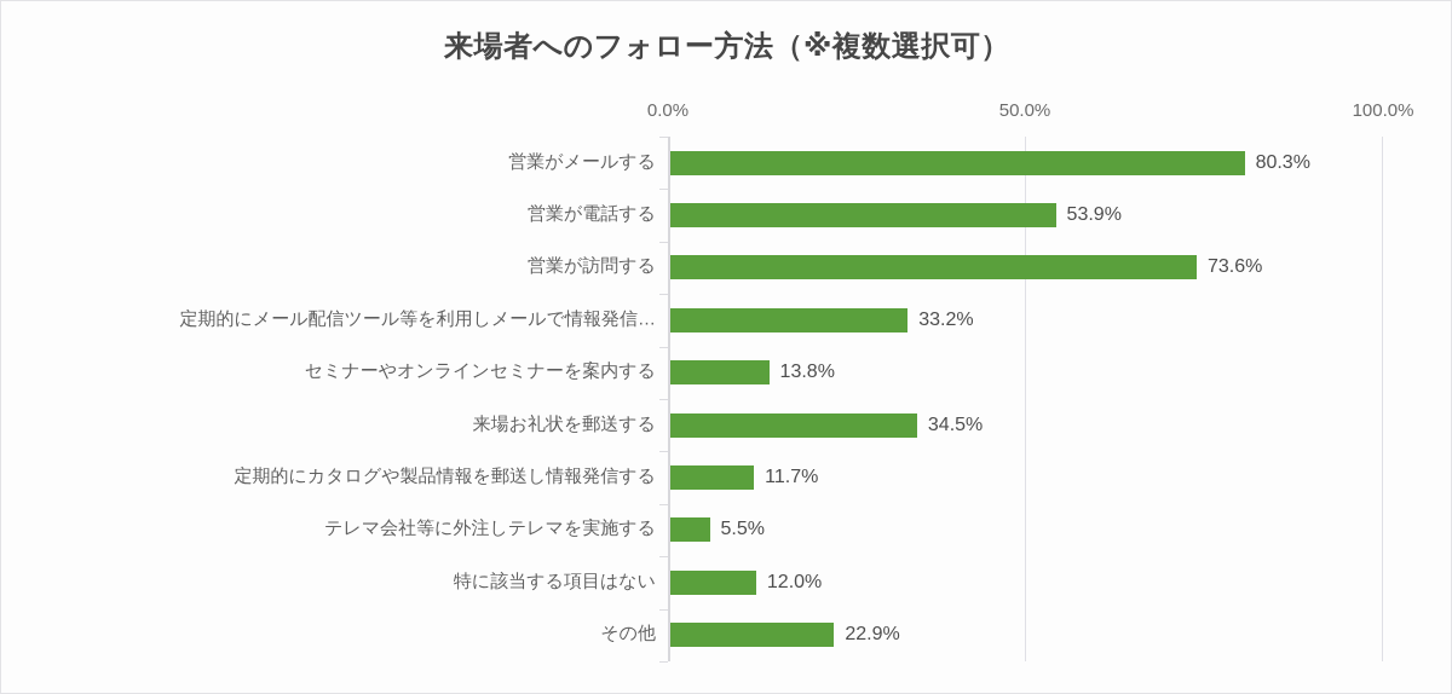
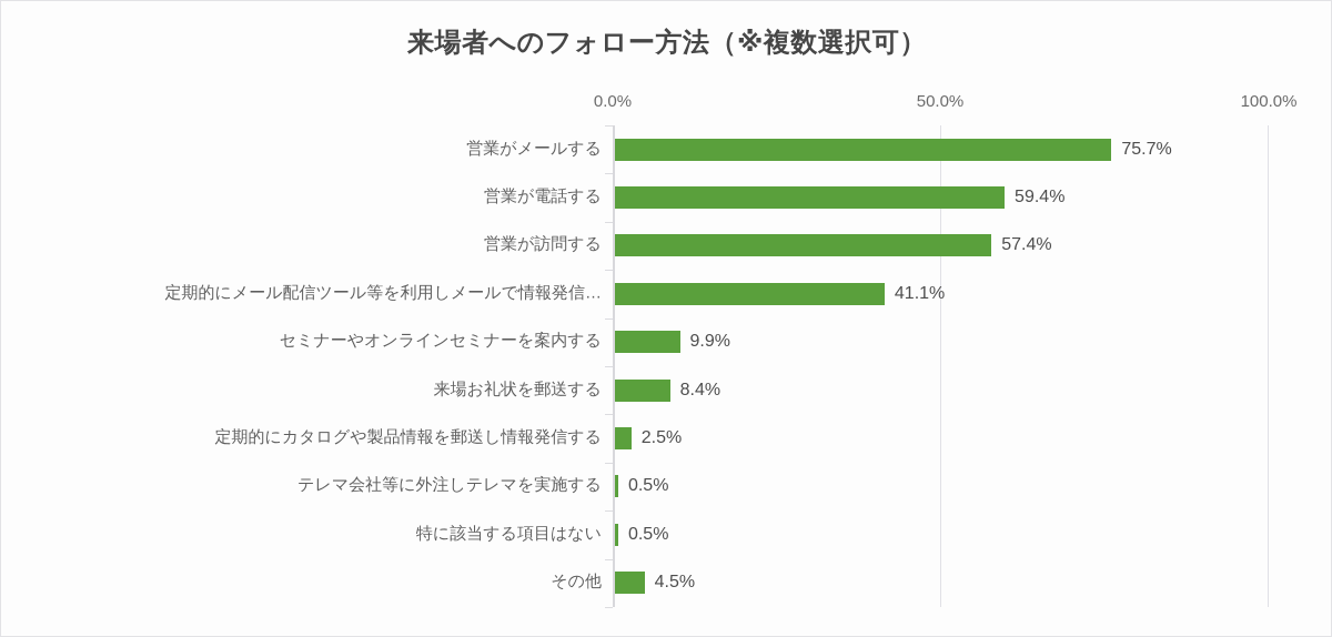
営業がメールする: 80.3% -> 75.7%
営業が電話する: 53.9% -> 59.4%
営業が訪問する: 73.6% -> 57.4%
定期的にメール配信ツール等を利用しメールで情報発信…: 33.2% -> 41.1%
セミナーやオンラインセミナーを案内する: 13.8% -> 9.9%
来場お礼状を郵送する: 34.5% -> 8.4%
定期的にカタログや製品情報を郵送し情報発信する: 11.7% -> 2.5%
テレマ会社等に外注しテレマを実施する: 5.5% -> 0.5%
特に該当する項目はない: 12.0% -> 0.5%
その他: 22.9% -> 4.5%
